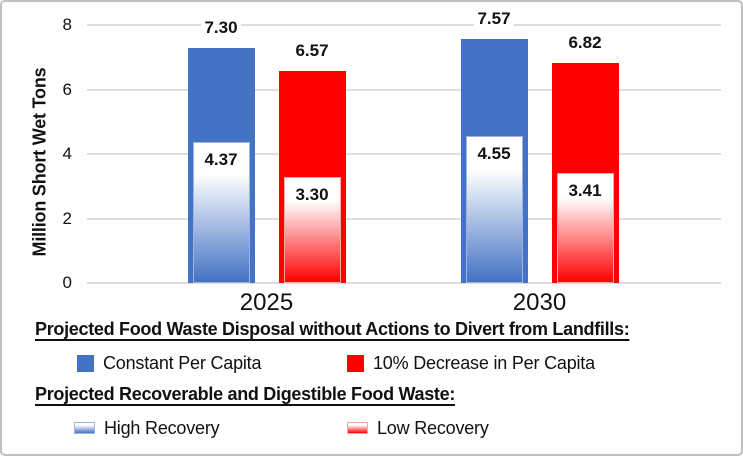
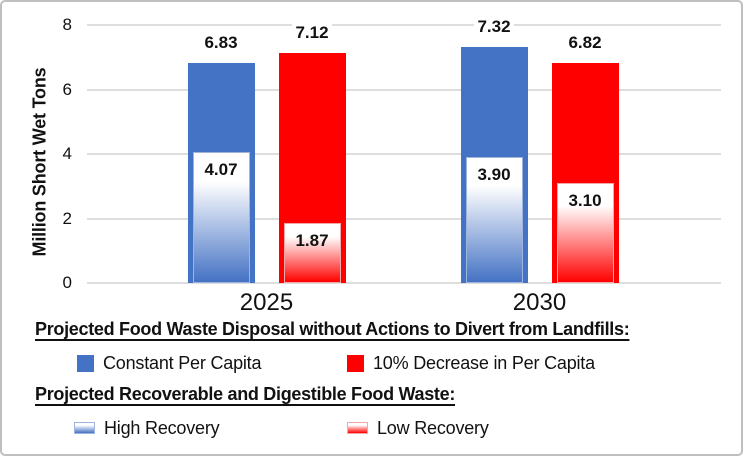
Constant Per Capita/2025: 7.30 -> 6.83
10% Decrease in Per Capita/2025: 6.57 -> 7.12
High Recovery/2025: 4.37 -> 4.07
Low Recovery/2025: 3.30 -> 1.87
Constant Per Capita/2030: 7.57 -> 7.32
High Recovery/2030: 4.55 -> 3.90
Low Recovery/2030: 3.41 -> 3.10
